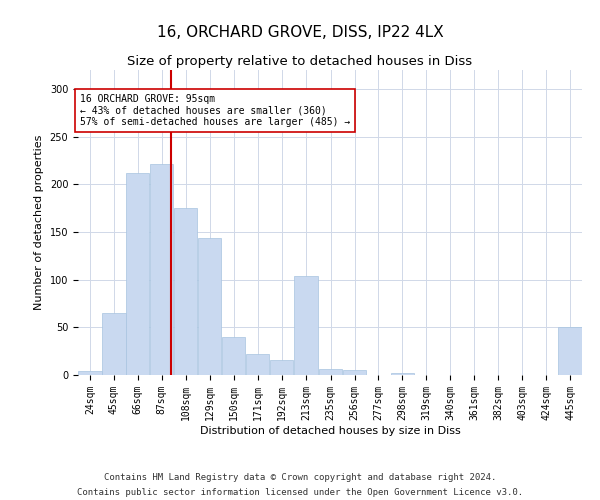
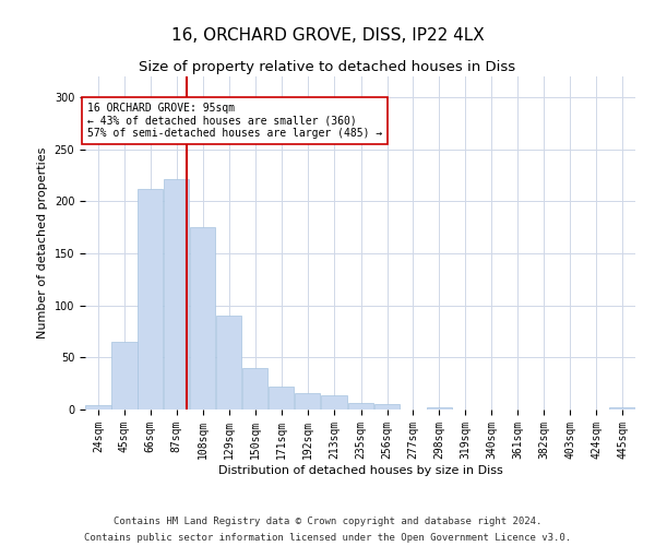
129sqm: 144 -> 90
213sqm: 104 -> 14
445sqm: 50 -> 2
